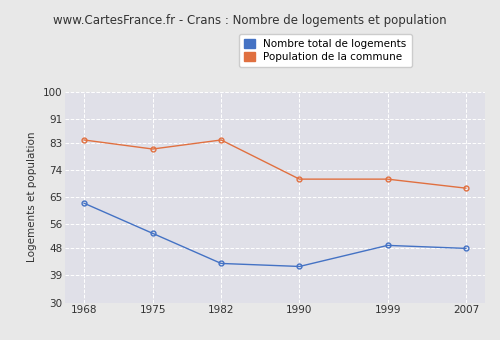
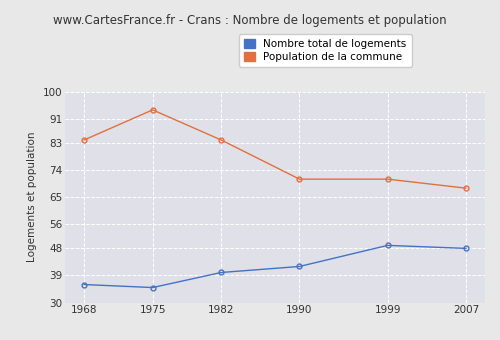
Nombre total de logements/1968: 63 -> 36
Nombre total de logements/1975: 53 -> 35
Population de la commune/1975: 81 -> 94
Nombre total de logements/1982: 43 -> 40
